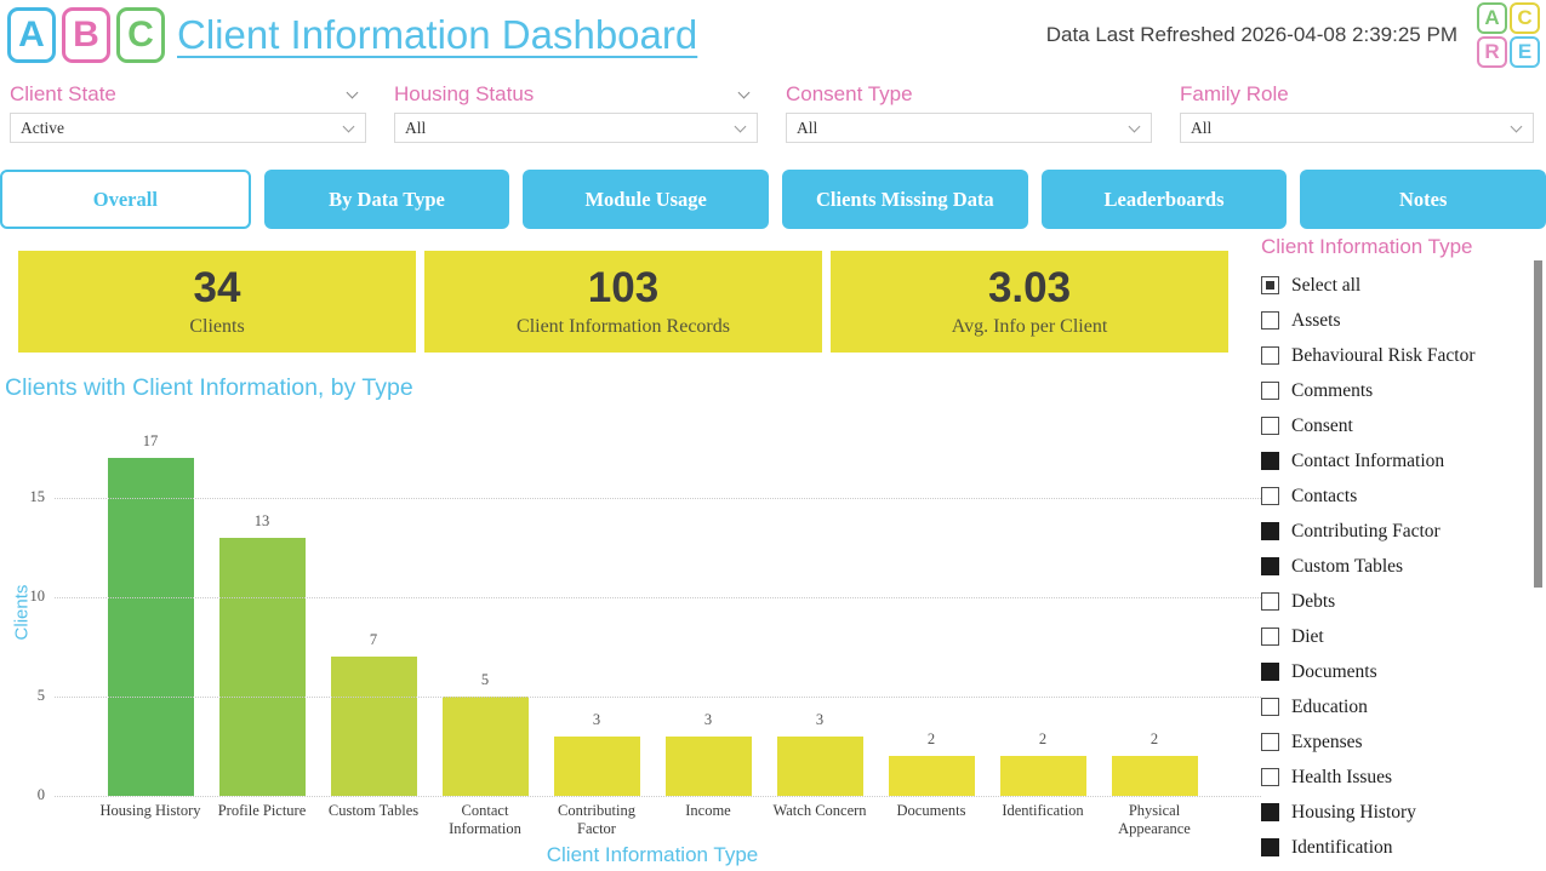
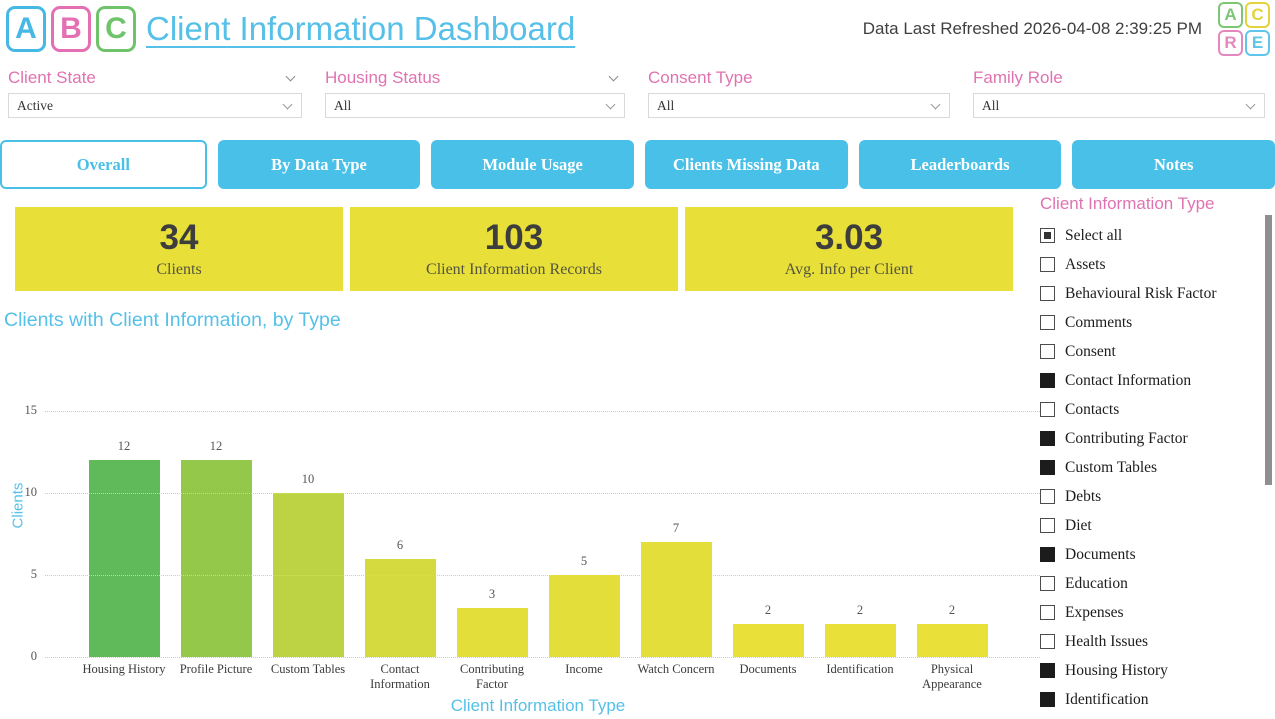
Housing History: 17 -> 12
Profile Picture: 13 -> 12
Custom Tables: 7 -> 10
Contact Information: 5 -> 6
Income: 3 -> 5
Watch Concern: 3 -> 7
